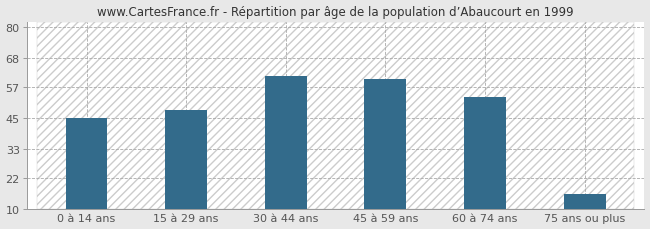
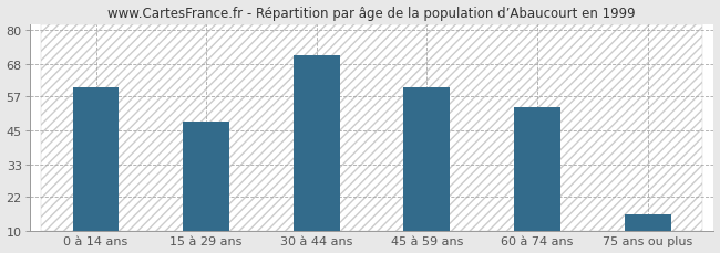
0 à 14 ans: 45 -> 60
30 à 44 ans: 61 -> 71
